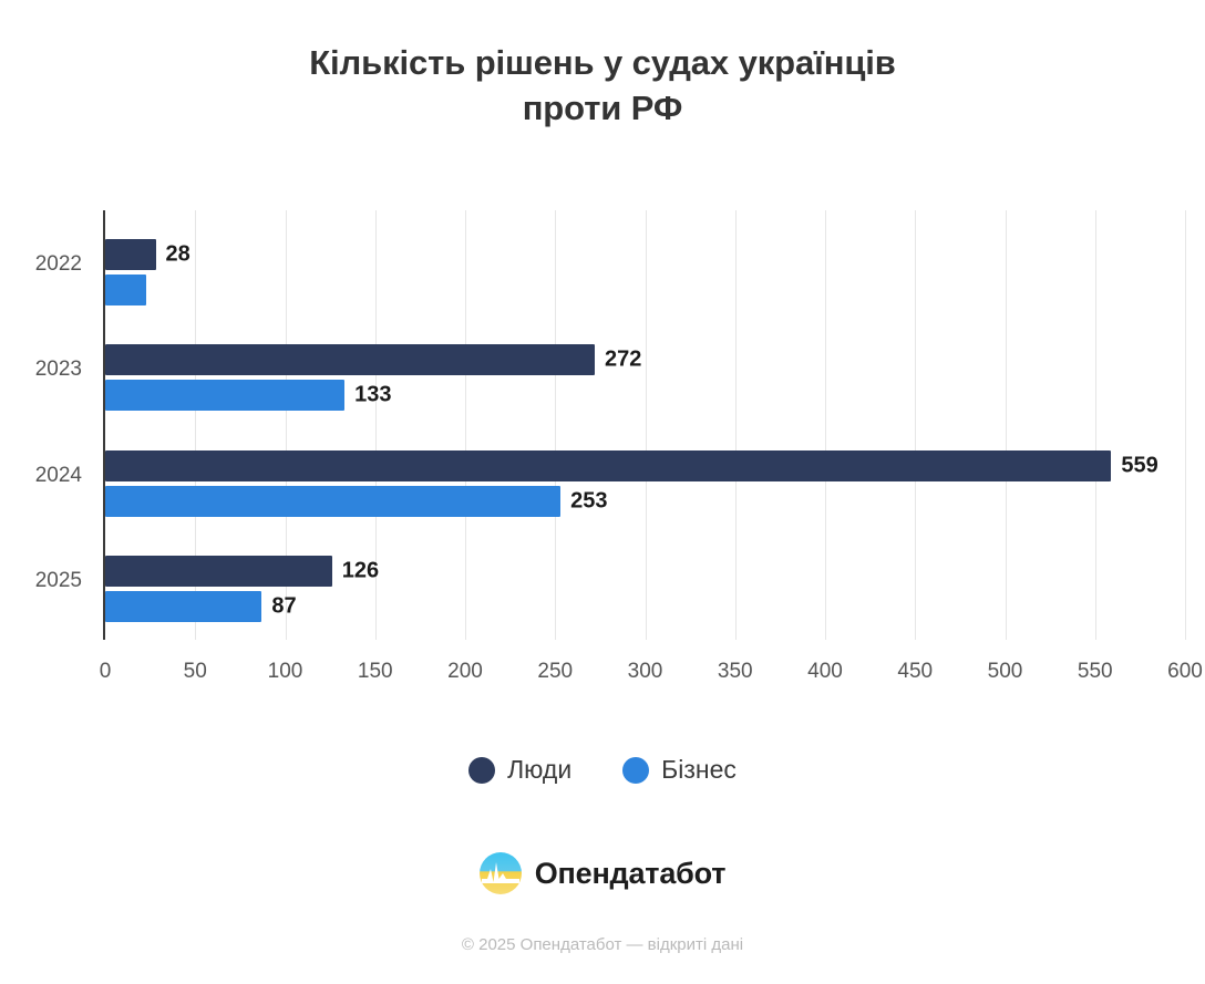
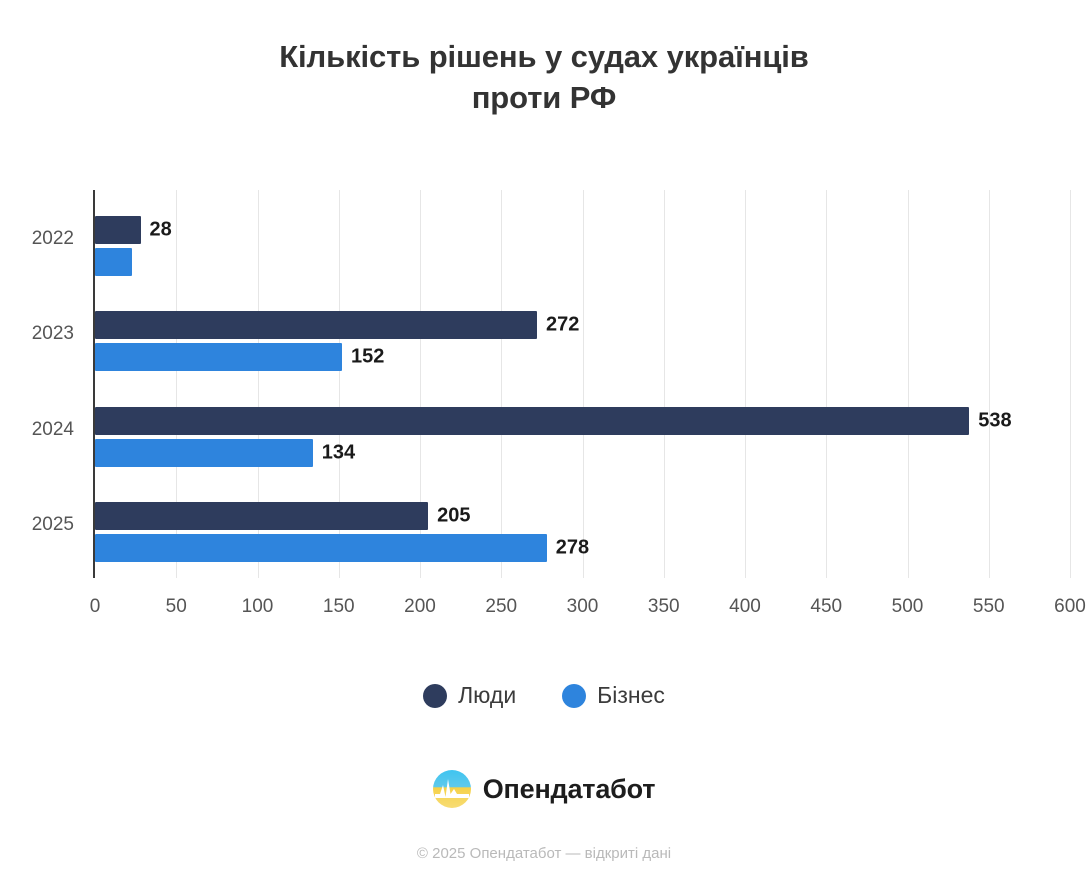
Бізнес/2023: 133 -> 152
Люди/2024: 559 -> 538
Бізнес/2024: 253 -> 134
Люди/2025: 126 -> 205
Бізнес/2025: 87 -> 278
